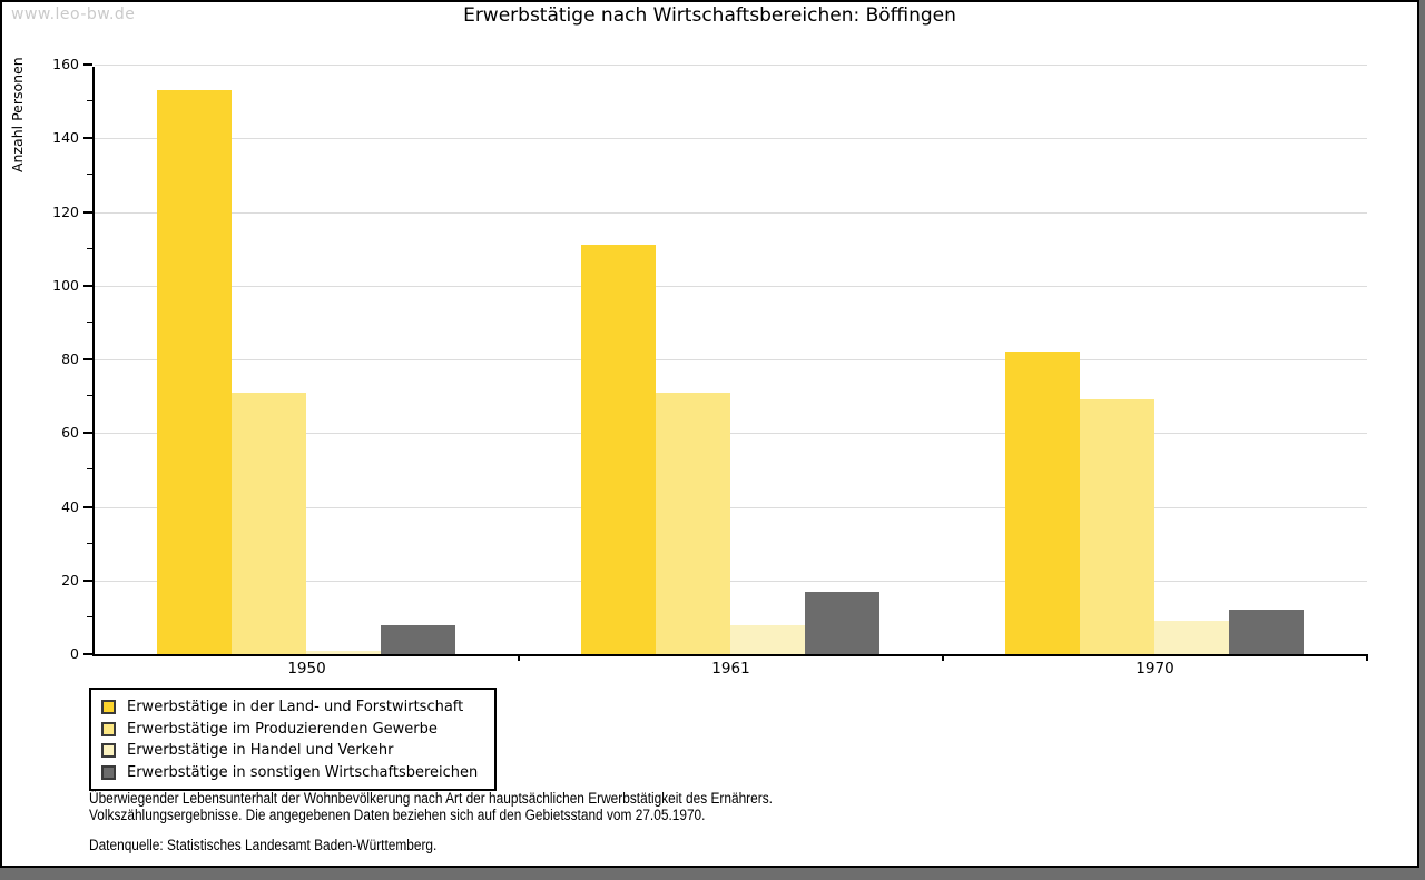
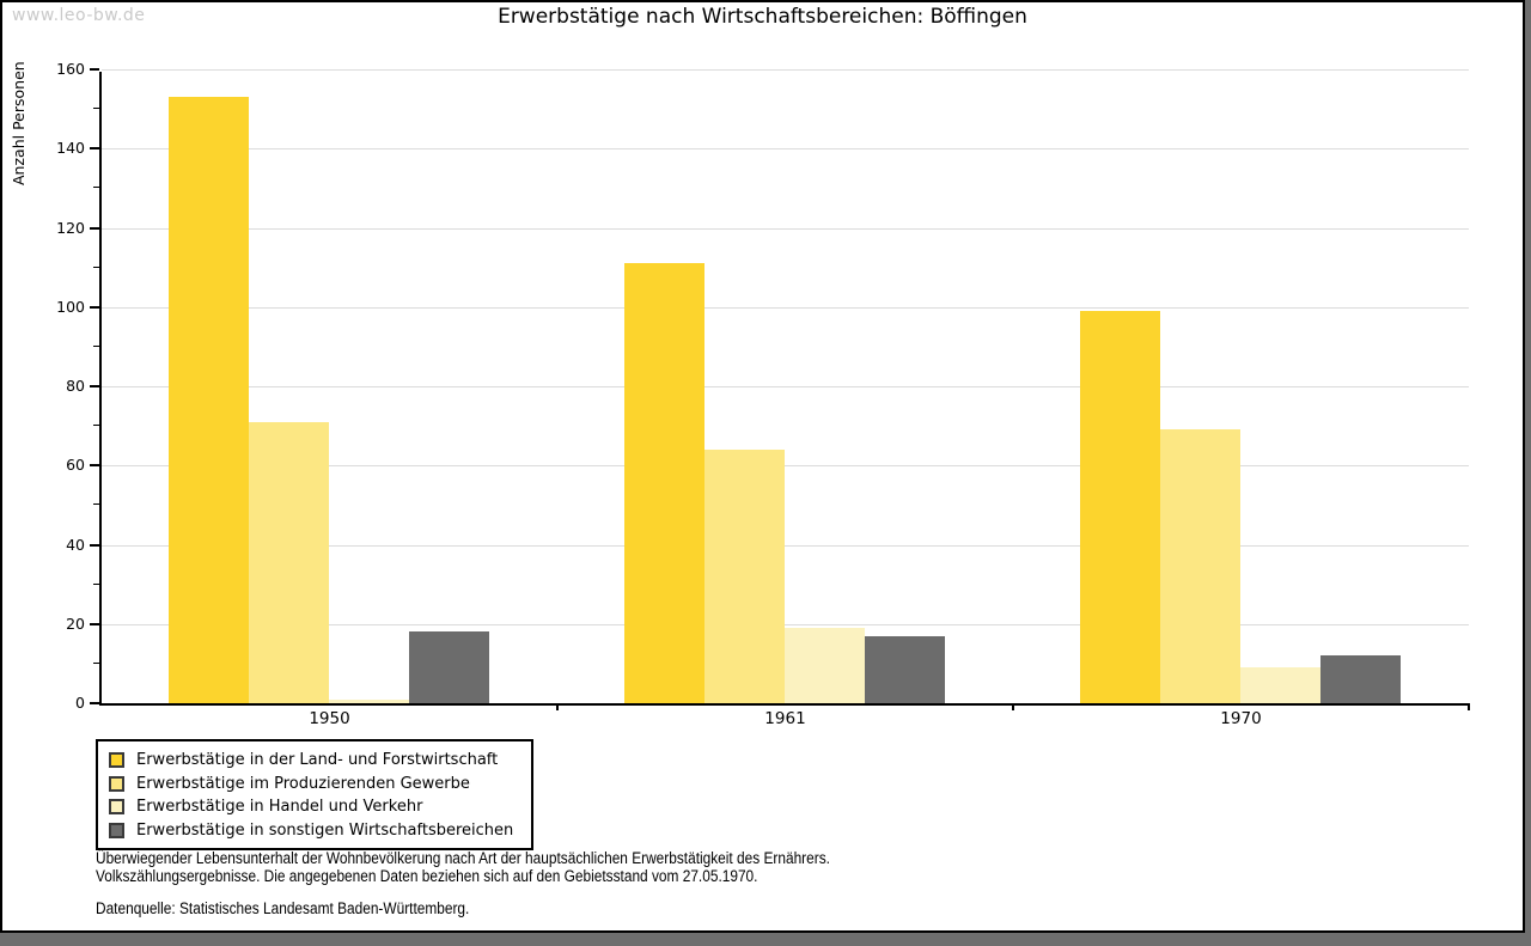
Erwerbstätige in sonstigen Wirtschaftsbereichen/1950: 8 -> 18
Erwerbstätige im Produzierenden Gewerbe/1961: 71 -> 64
Erwerbstätige in Handel und Verkehr/1961: 8 -> 19
Erwerbstätige in der Land- und Forstwirtschaft/1970: 82 -> 99
